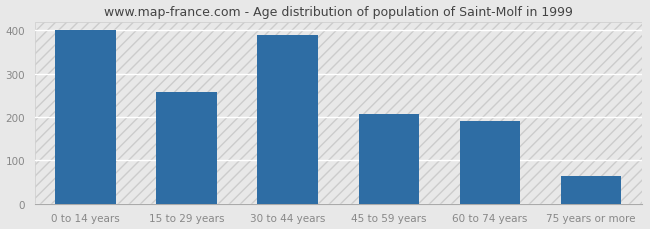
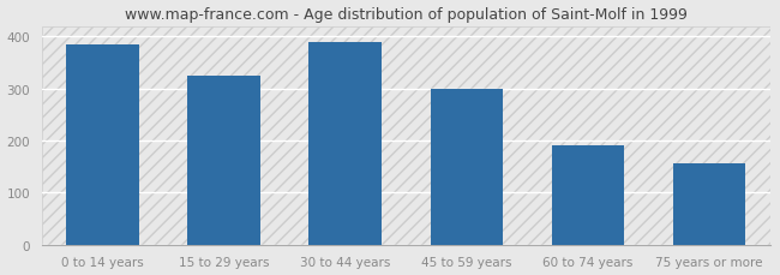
0 to 14 years: 400 -> 385
15 to 29 years: 258 -> 325
45 to 59 years: 206 -> 300
75 years or more: 65 -> 155
